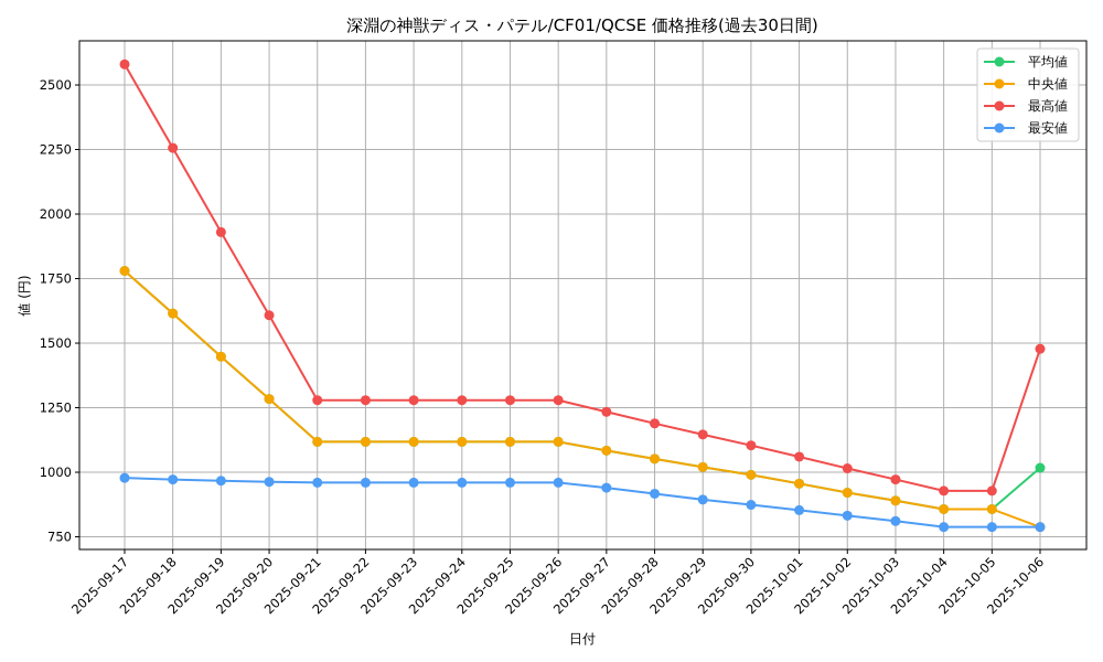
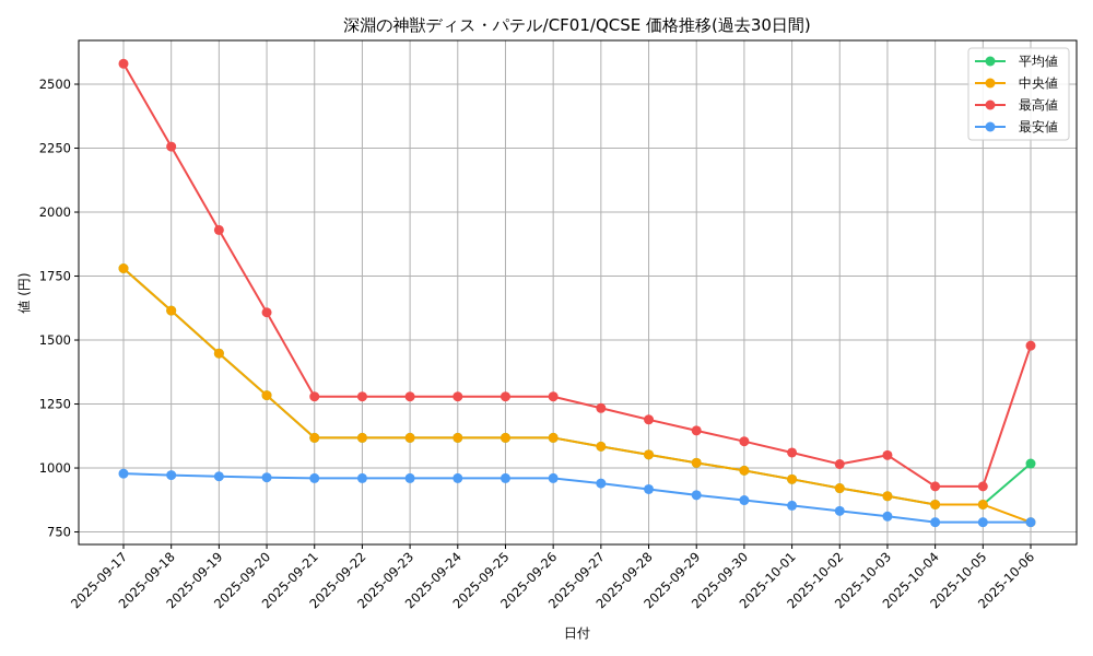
最高値/2025-10-03: 970 -> 1050
